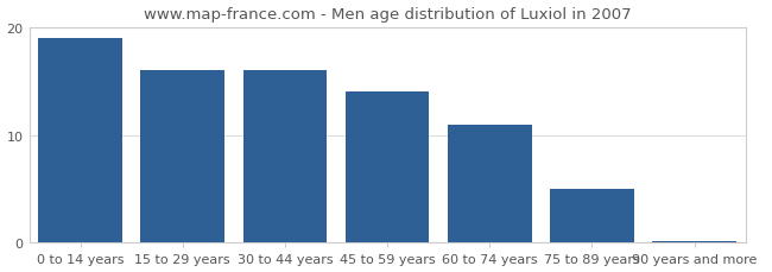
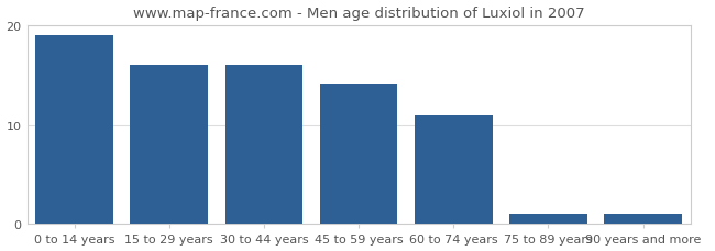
75 to 89 years: 5.0 -> 1.0
90 years and more: 0.2 -> 1.0
